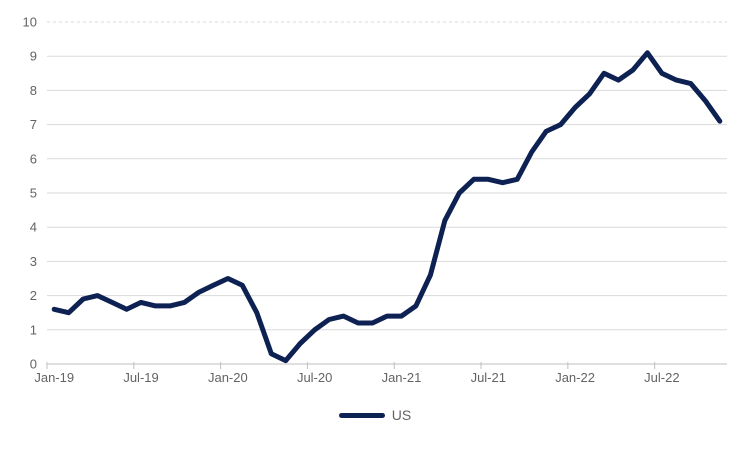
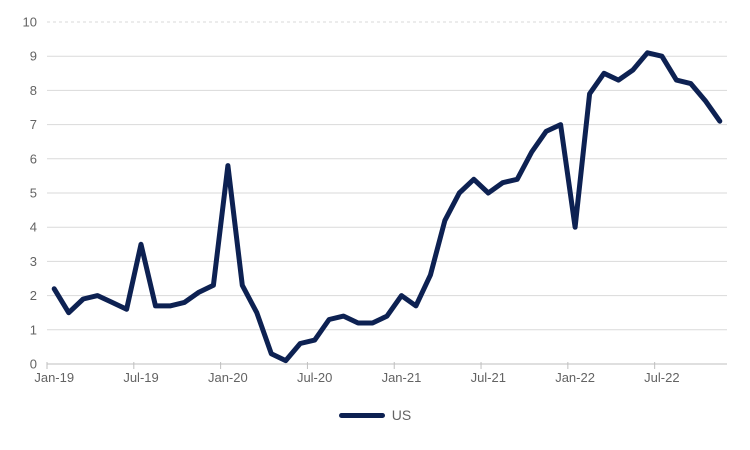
Jan-19: 1.6 -> 2.2
Jul-19: 1.8 -> 3.5
Jan-20: 2.5 -> 5.8
Jul-20: 1.0 -> 0.7
Jan-21: 1.4 -> 2.0
Jul-21: 5.4 -> 5.0
Jan-22: 7.5 -> 4.0
Jul-22: 8.5 -> 9.0
